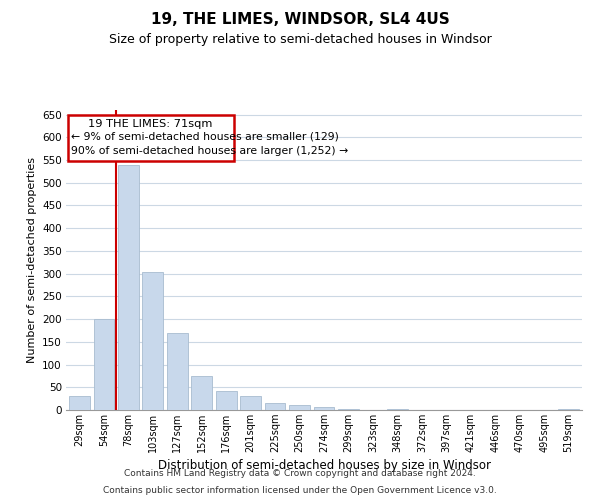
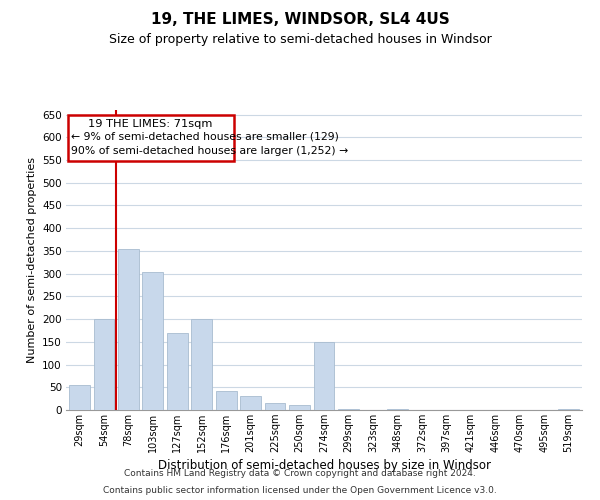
29sqm: 30 -> 55
78sqm: 540 -> 355
152sqm: 74 -> 200
274sqm: 7 -> 150
